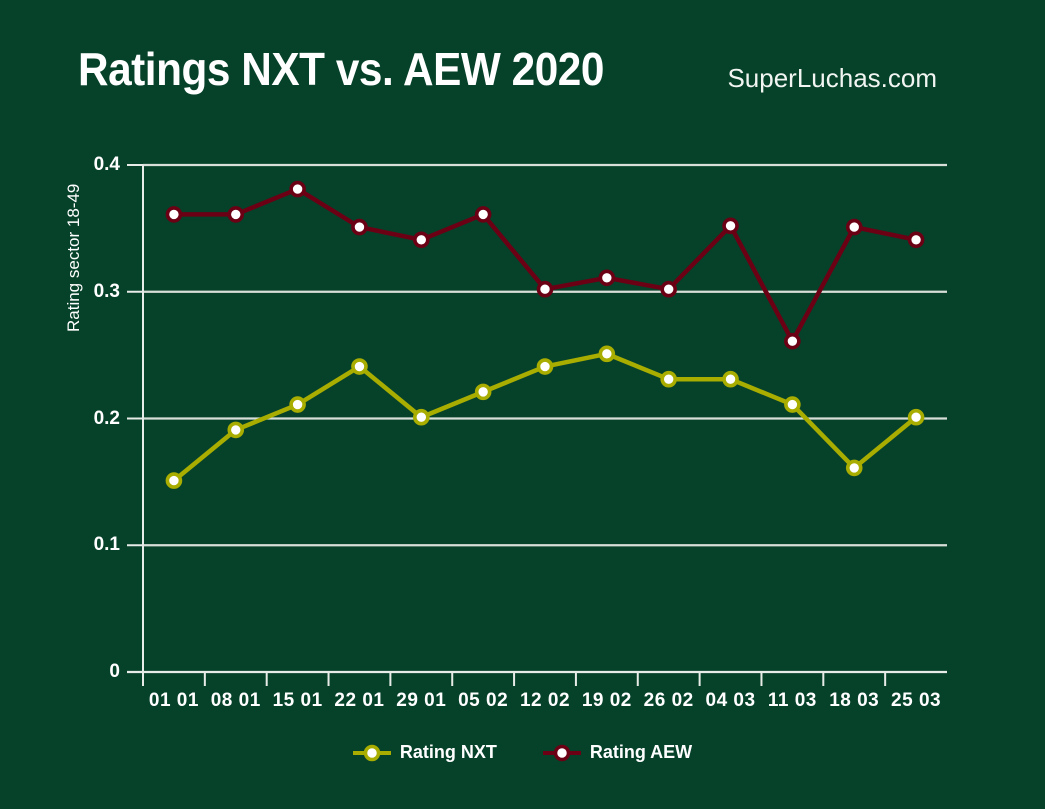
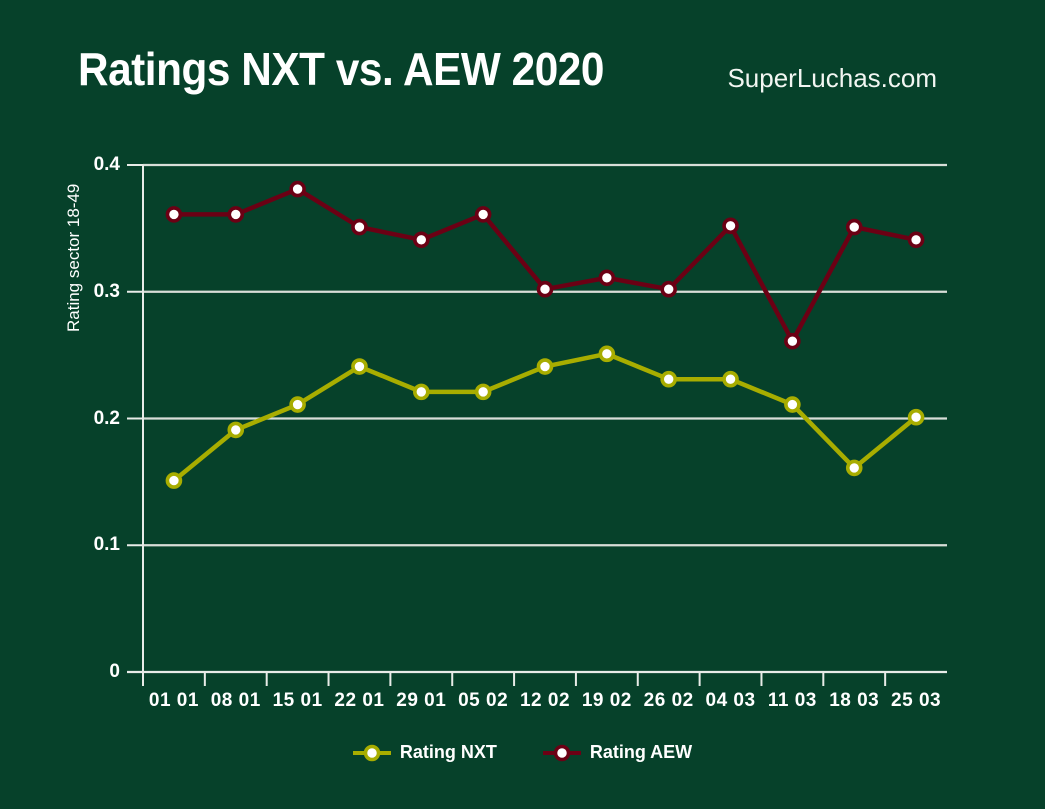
Rating NXT/29 01: 0.201 -> 0.221
